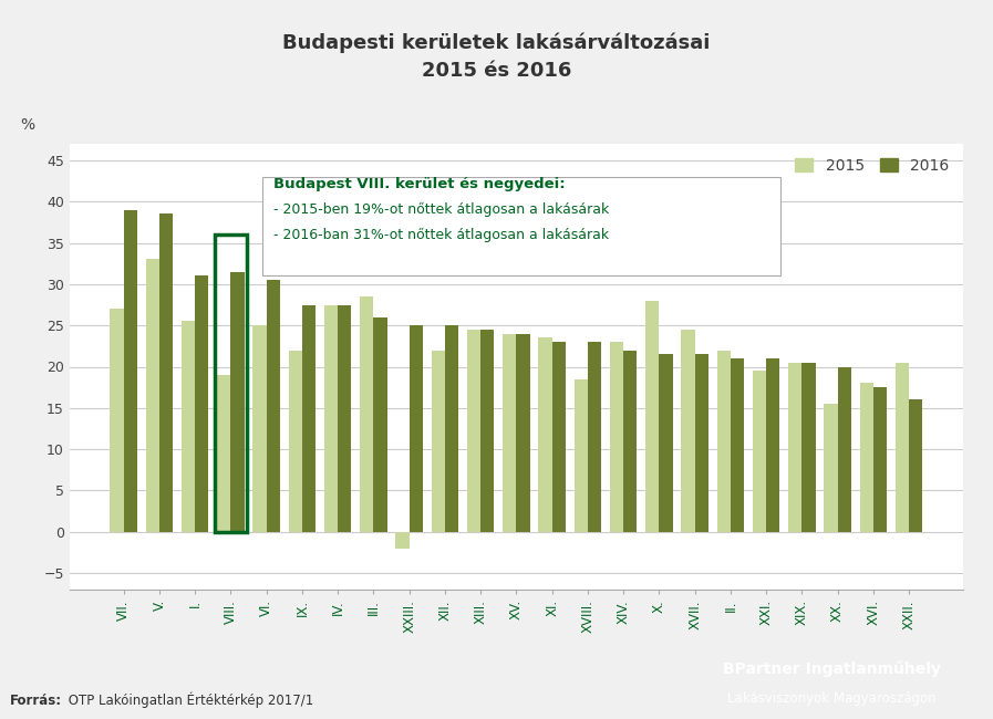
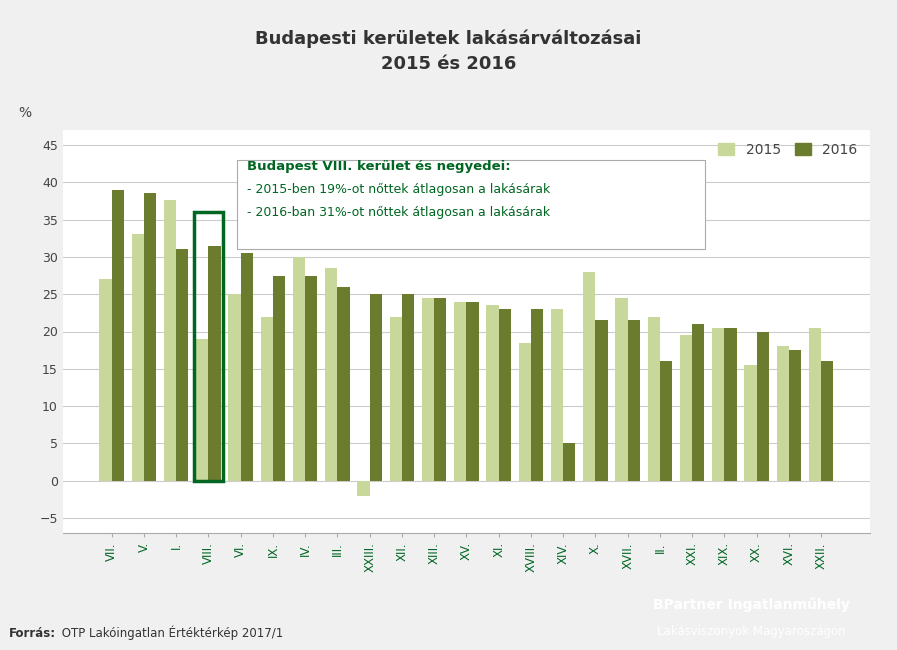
2015/I.: 25.5 -> 37.6
2015/IV.: 27.5 -> 30.0
2016/XIV.: 22.0 -> 5.0
2016/II.: 21.0 -> 16.0
